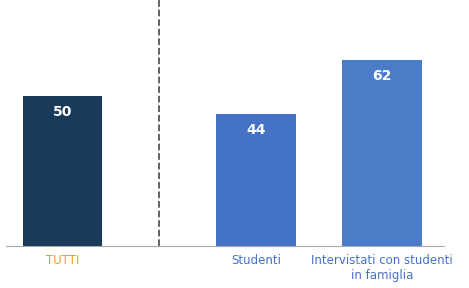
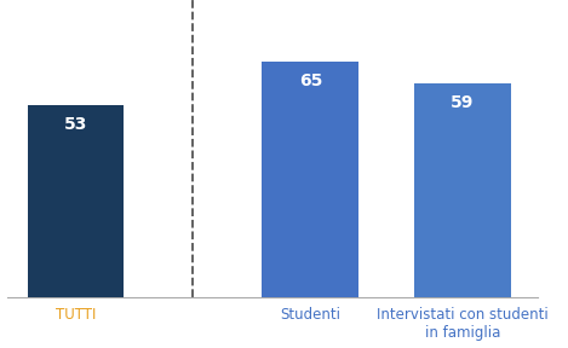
TUTTI: 50 -> 53
Studenti: 44 -> 65
Intervistati con studenti in famiglia: 62 -> 59
